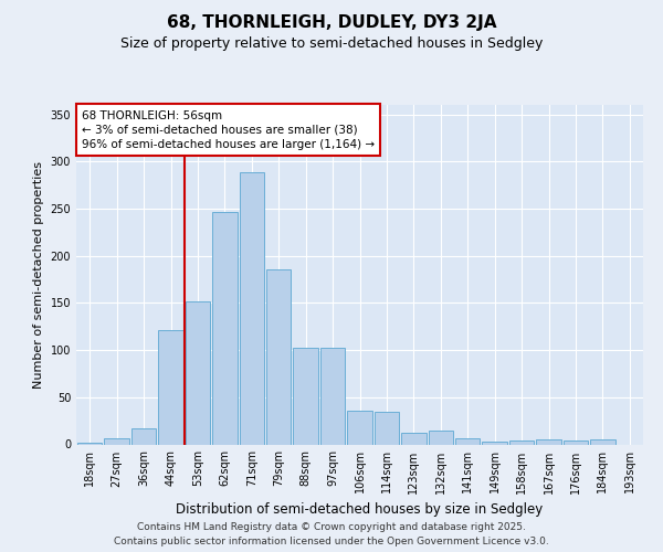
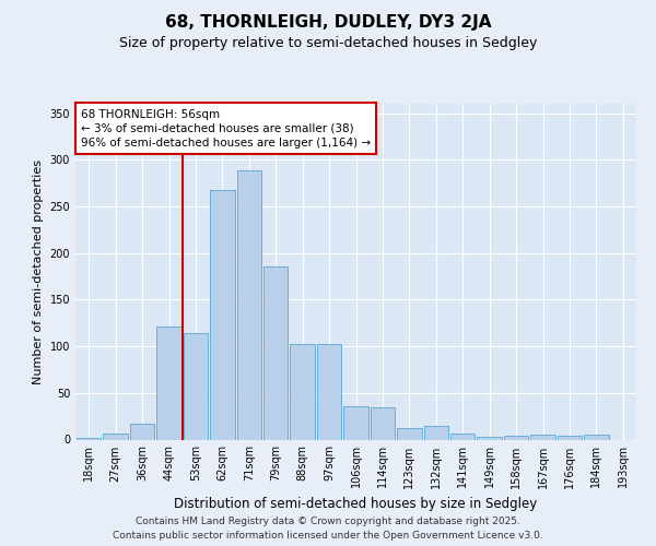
53sqm: 152 -> 114
62sqm: 246 -> 267
